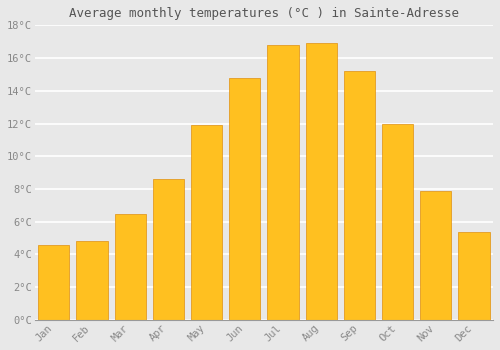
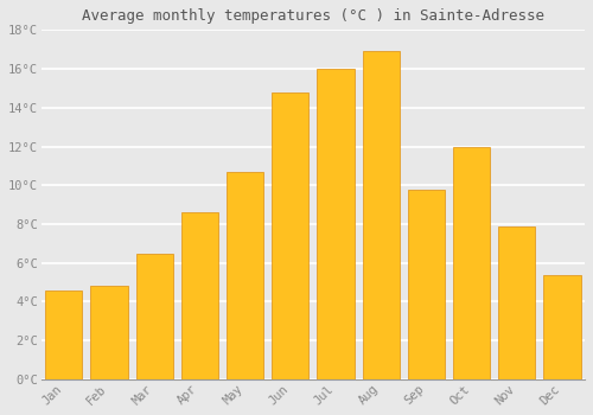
May: 11.9°C -> 10.7°C
Jul: 16.8°C -> 16.0°C
Sep: 15.2°C -> 9.8°C
